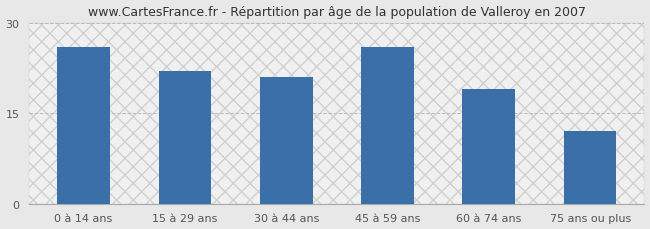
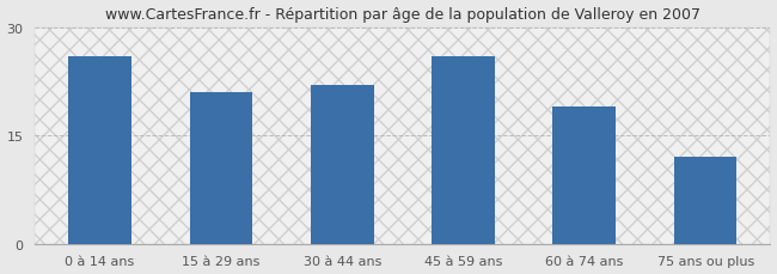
15 à 29 ans: 22 -> 21
30 à 44 ans: 21 -> 22
